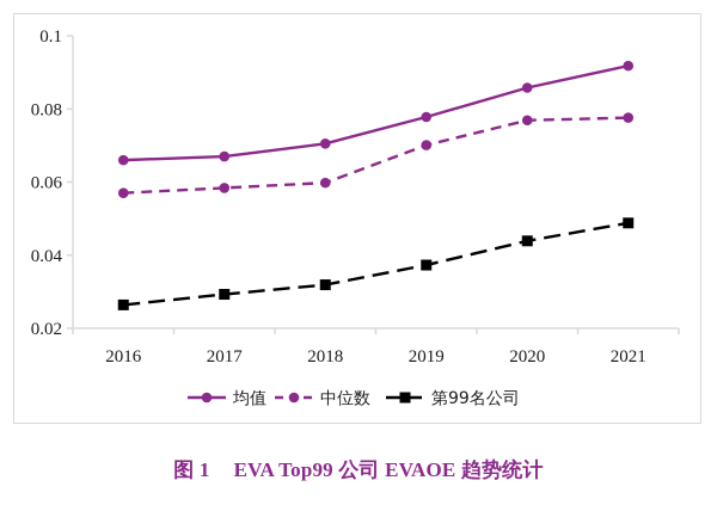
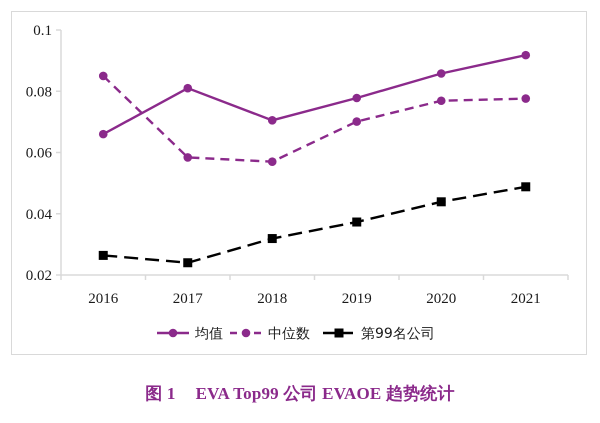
中位数/2016: 0.057 -> 0.085
均值/2017: 0.067 -> 0.081
第99名公司/2017: 0.029 -> 0.024
中位数/2018: 0.060 -> 0.057
